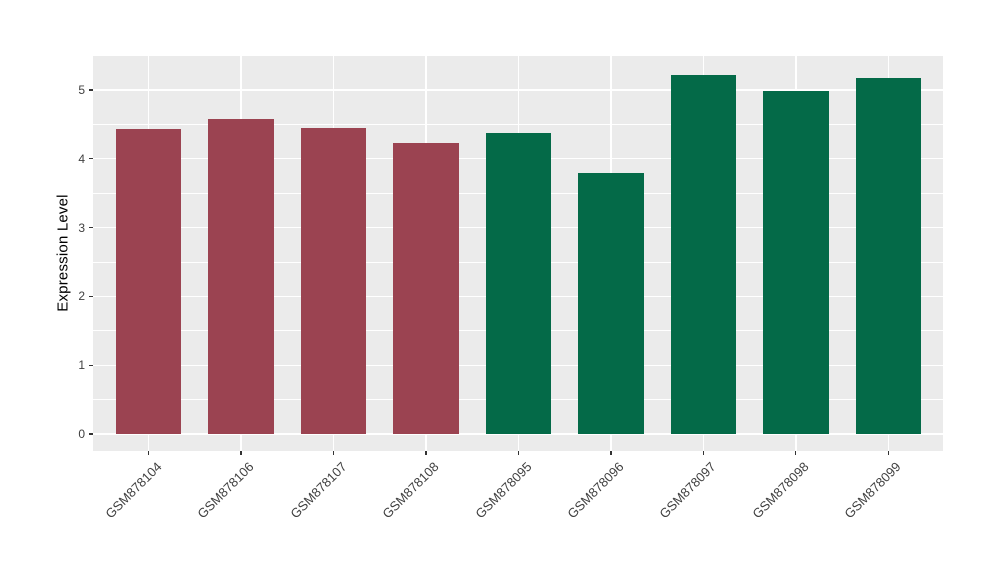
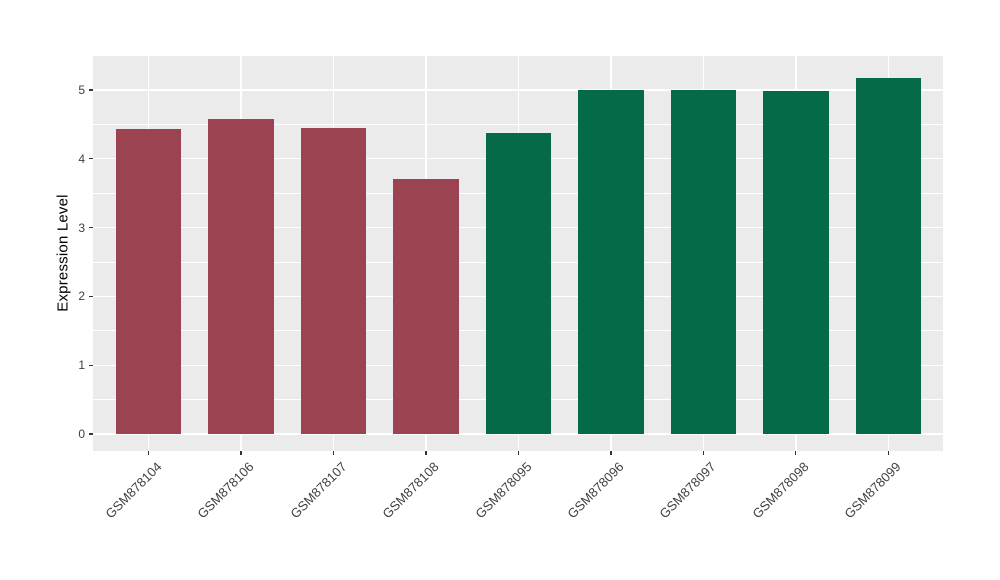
GSM878108: 4.2 -> 3.7
GSM878096: 3.8 -> 5.0
GSM878097: 5.2 -> 5.0
